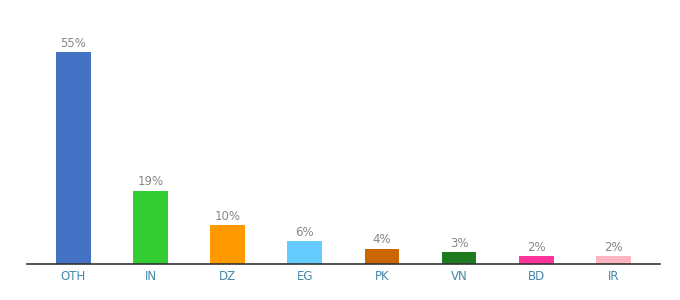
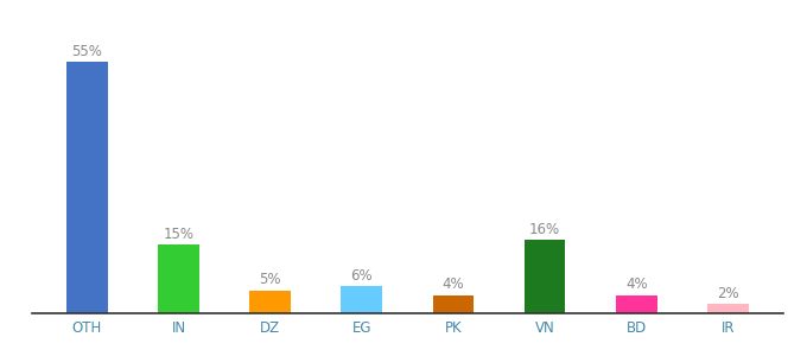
IN: 19% -> 15%
DZ: 10% -> 5%
VN: 3% -> 16%
BD: 2% -> 4%
